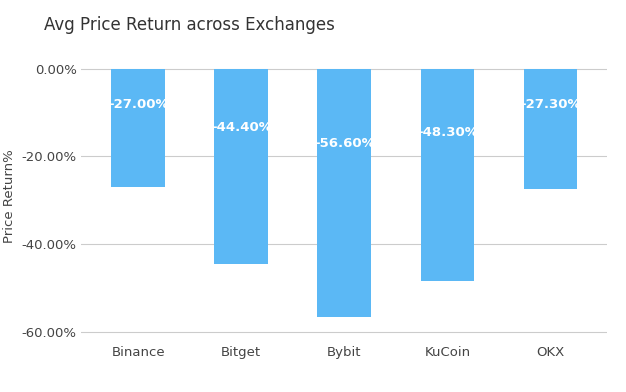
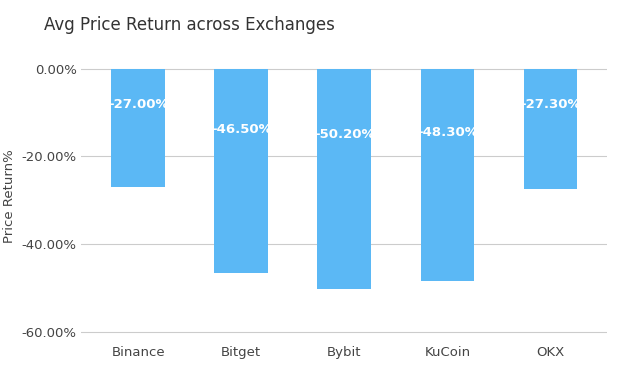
Bitget: -44.40% -> -46.50%
Bybit: -56.60% -> -50.20%
